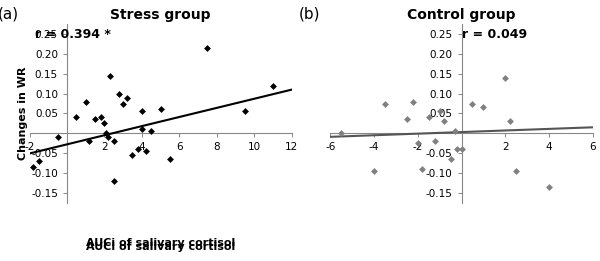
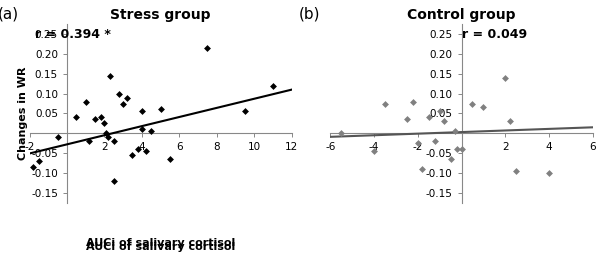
Control group/-4: -0.095 -> -0.045
Control group/4: -0.135 -> -0.100
